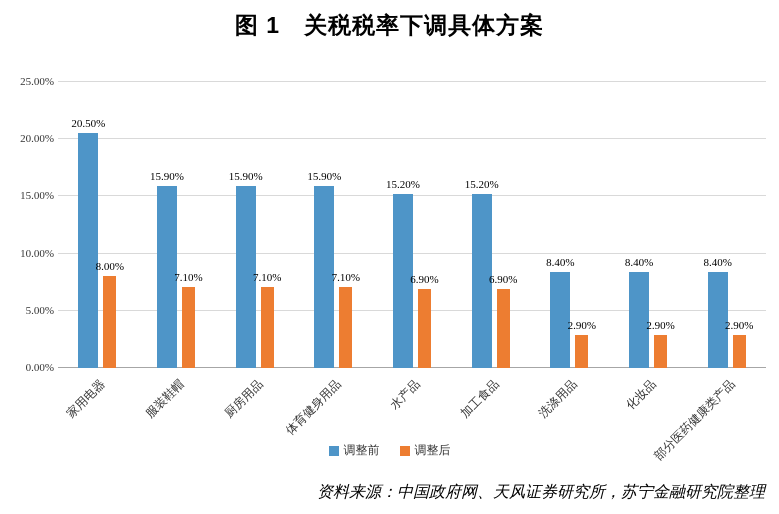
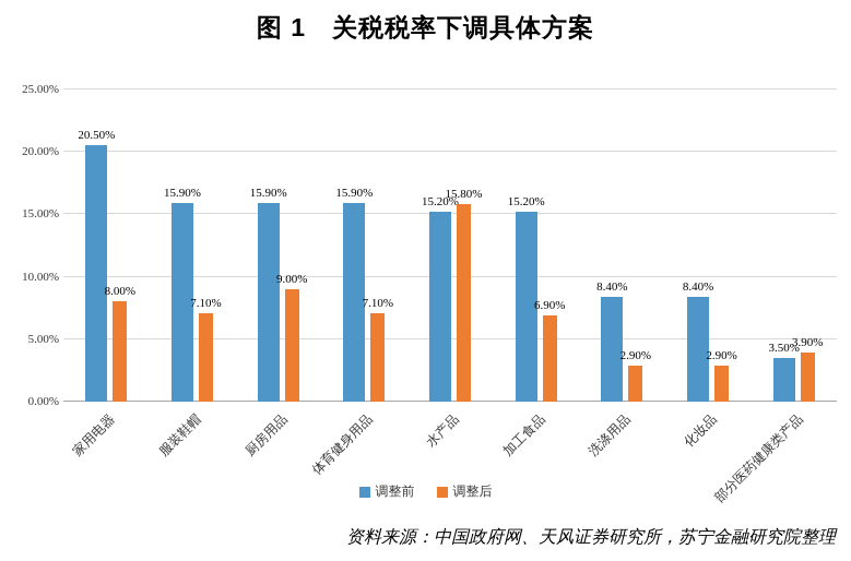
调整后/厨房用品: 7.10% -> 9.00%
调整后/水产品: 6.90% -> 15.80%
调整前/部分医药健康类产品: 8.40% -> 3.50%
调整后/部分医药健康类产品: 2.90% -> 3.90%
